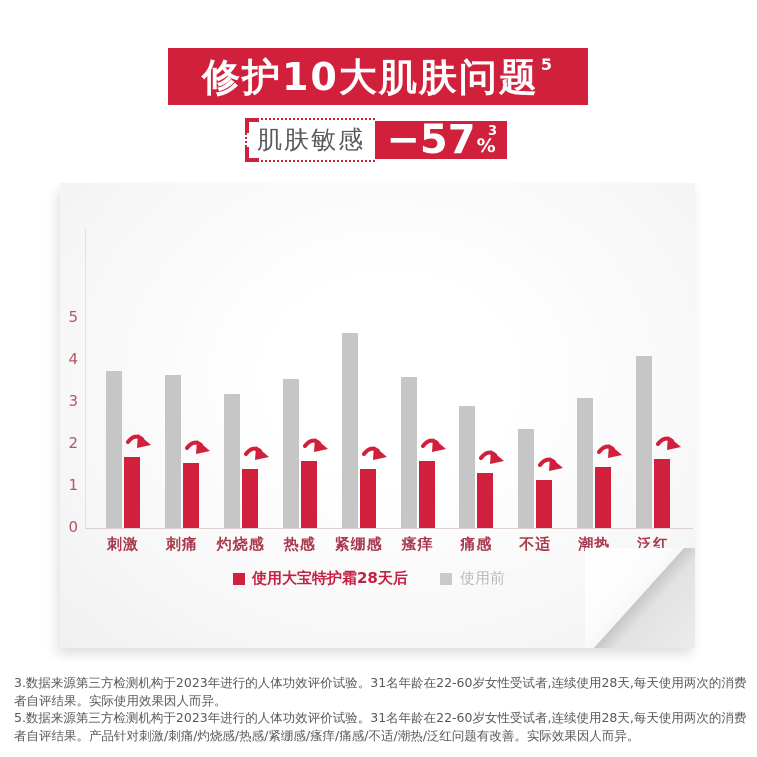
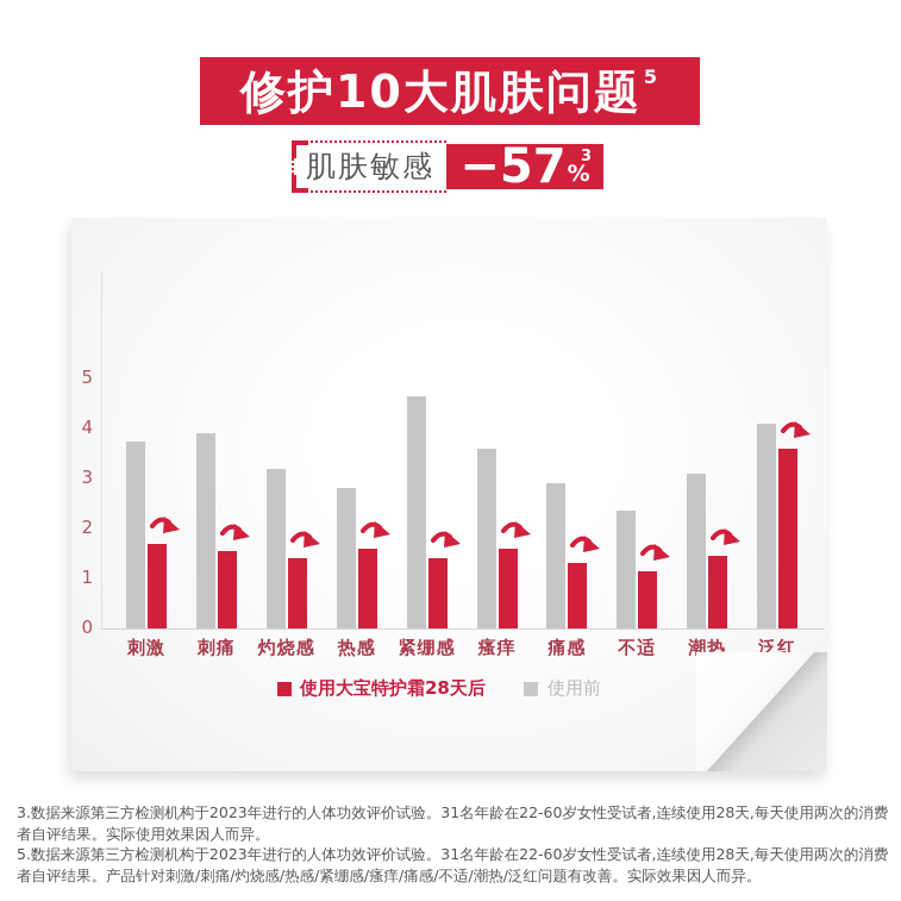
使用前/刺痛: 3.6 -> 3.9
使用前/热感: 3.5 -> 2.8
使用大宝特护霜28天后/泛红: 1.6 -> 3.6
